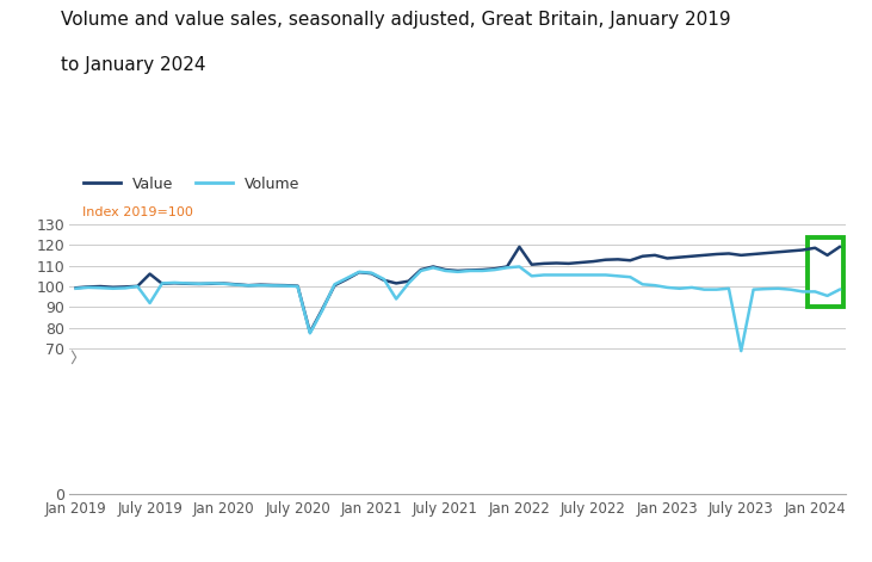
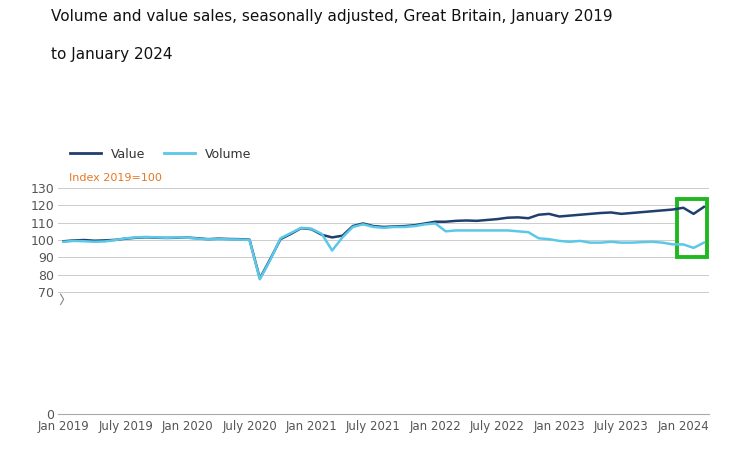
Value/July 2019: 106 -> 101
Volume/July 2019: 92 -> 101
Value/Jan 2022: 119 -> 110
Volume/July 2023: 69 -> 98
